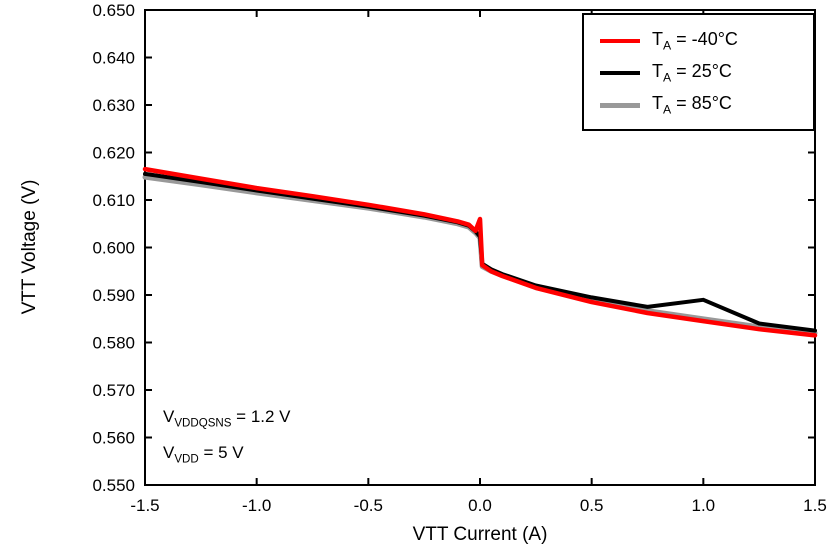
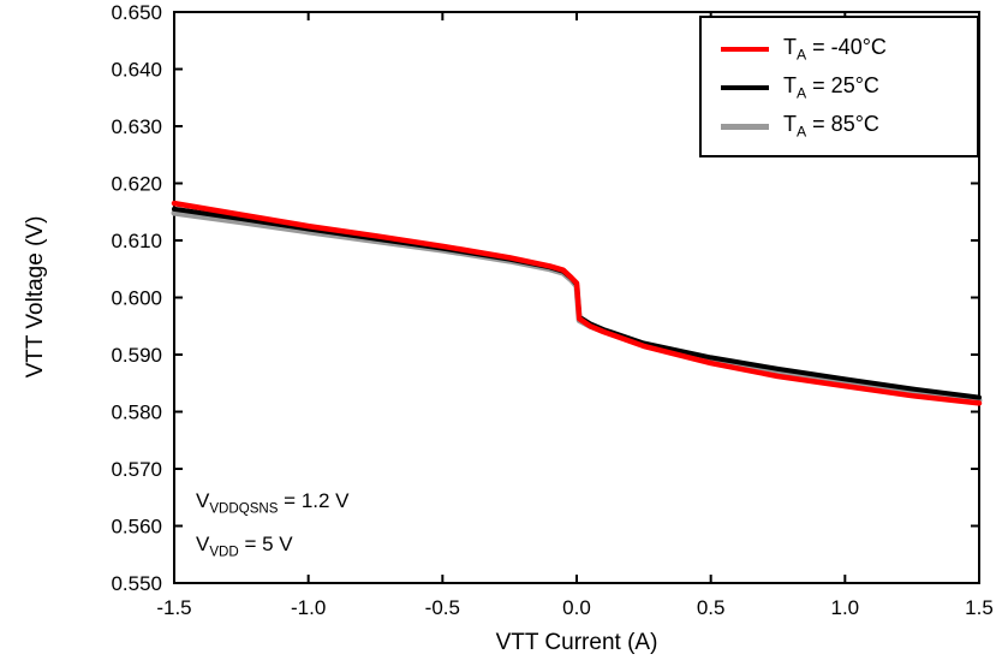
TA = -40°C/0.0: 0.606 -> 0.603
TA = 25°C/1.0: 0.589 -> 0.586
